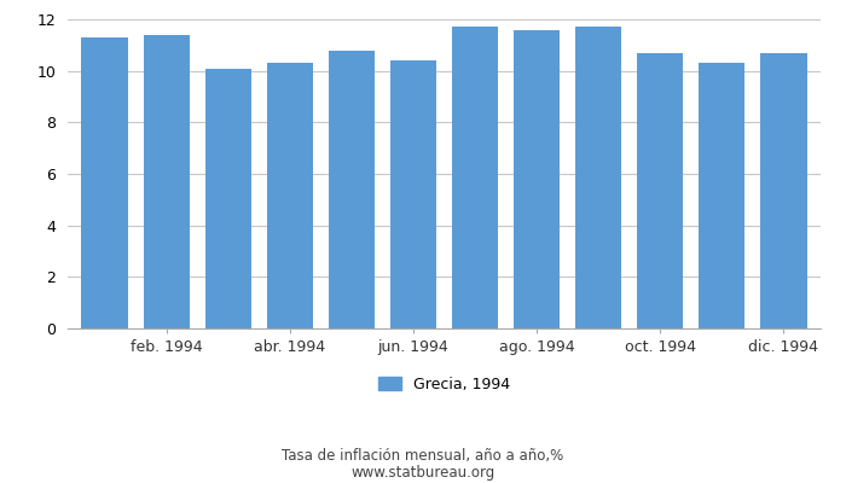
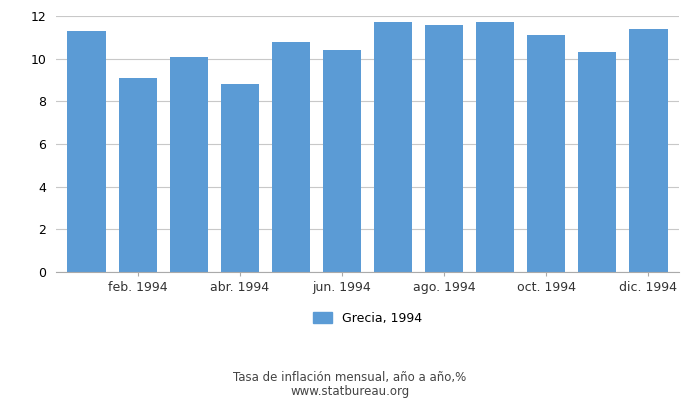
feb. 1994: 11.4 -> 9.1
abr. 1994: 10.3 -> 8.8
oct. 1994: 10.7 -> 11.1
dic. 1994: 10.7 -> 11.4
